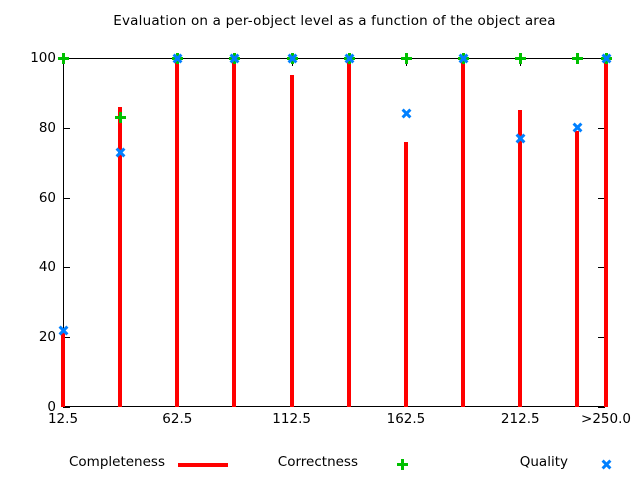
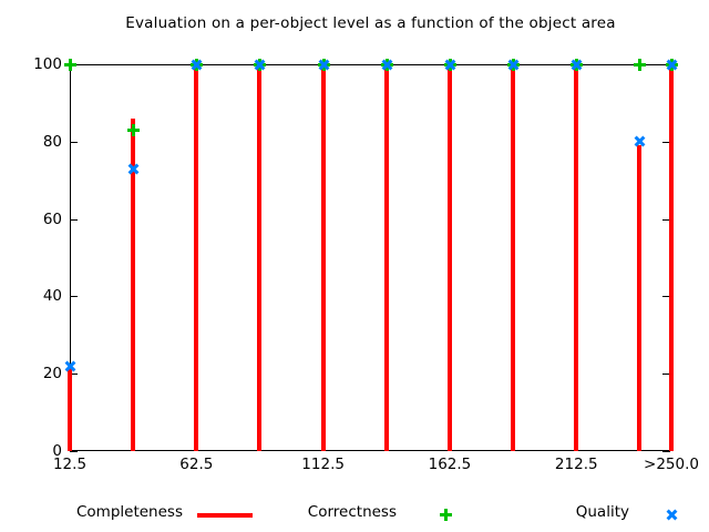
Completeness/112.5: 95 -> 100
Completeness/162.5: 76 -> 100
Quality/162.5: 84 -> 100
Completeness/212.5: 85 -> 100
Quality/212.5: 77 -> 100
